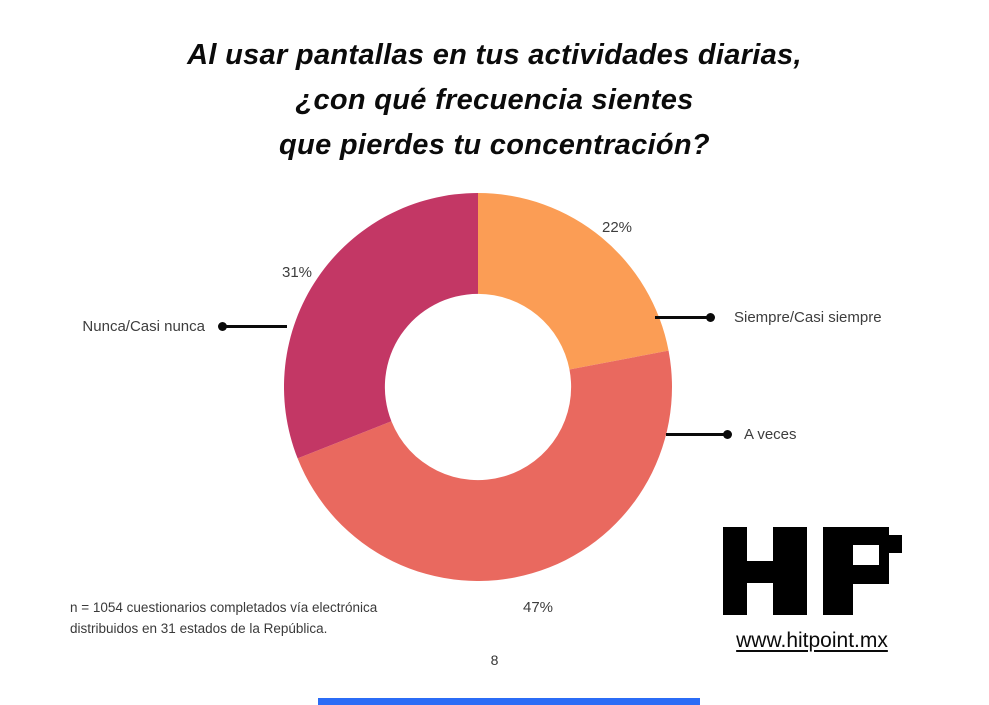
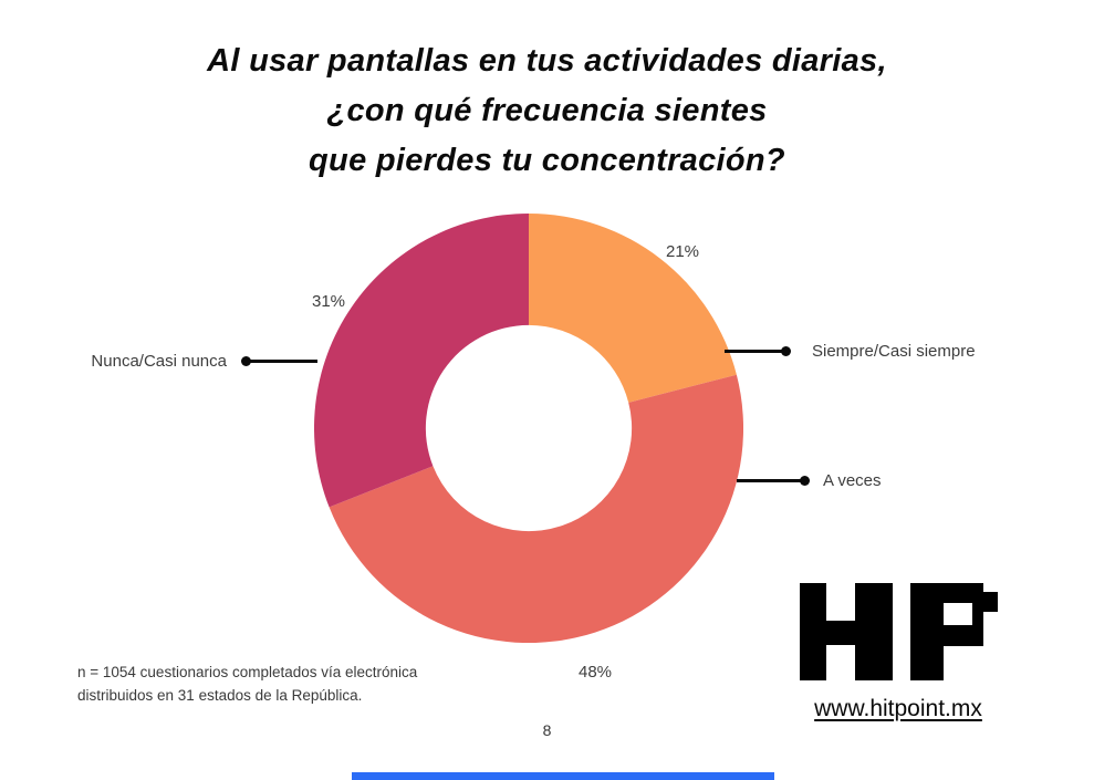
Siempre/Casi siempre: 22% -> 21%
A veces: 47% -> 48%
